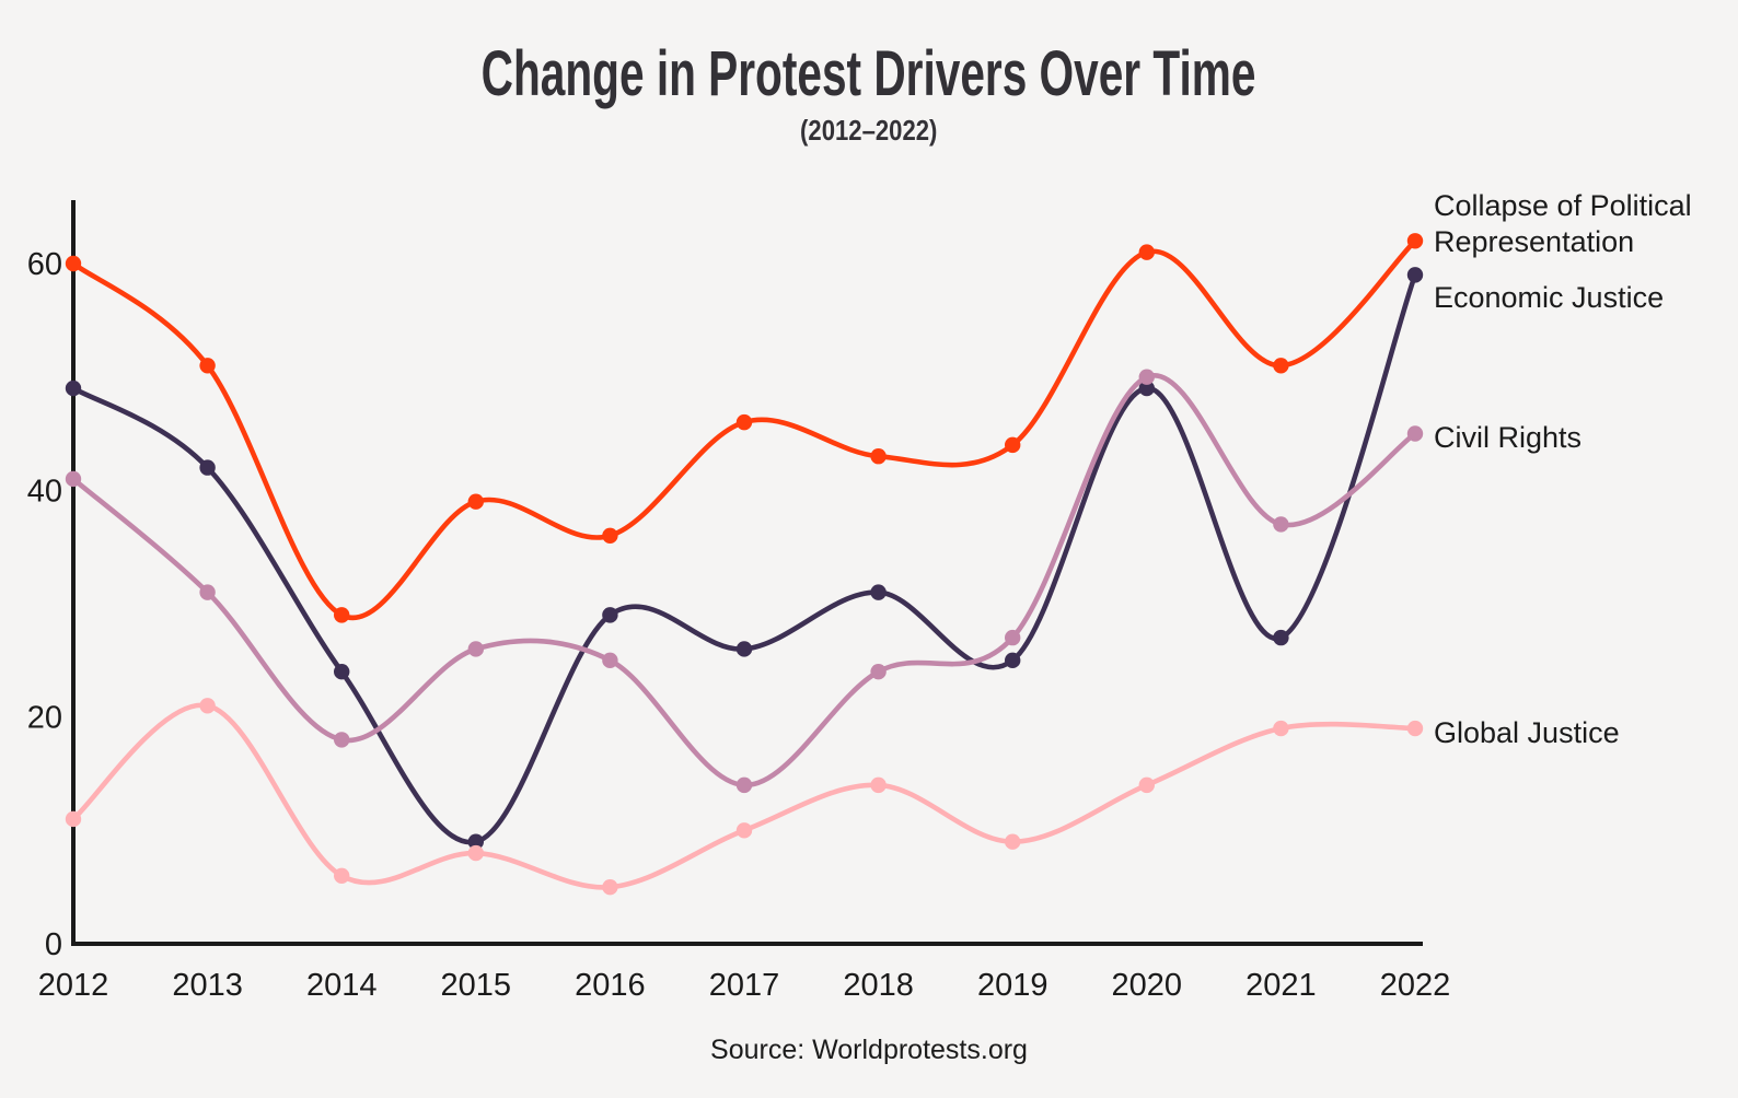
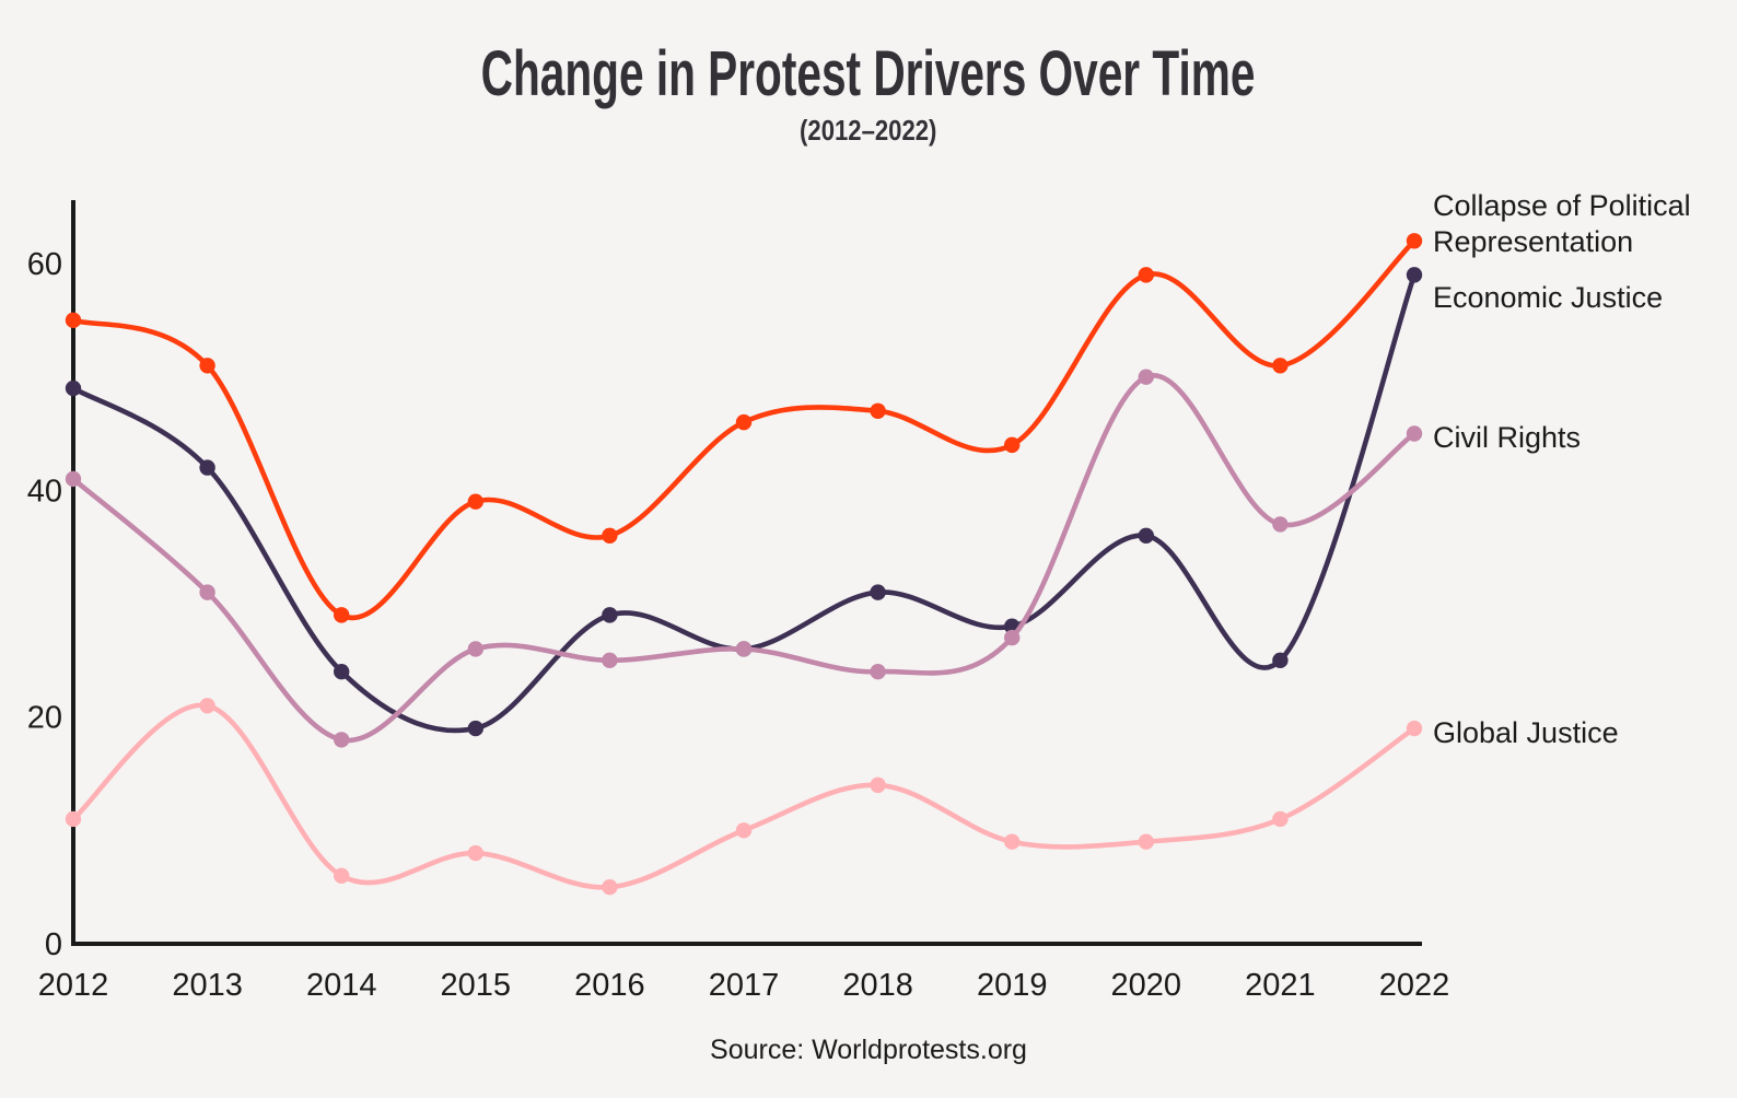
Collapse of Political Representation/2012: 60 -> 55
Economic Justice/2015: 9 -> 19
Civil Rights/2017: 14 -> 26
Collapse of Political Representation/2018: 43 -> 47
Economic Justice/2019: 25 -> 28
Collapse of Political Representation/2020: 61 -> 59
Economic Justice/2020: 49 -> 36
Global Justice/2020: 14 -> 9
Economic Justice/2021: 27 -> 25
Global Justice/2021: 19 -> 11
